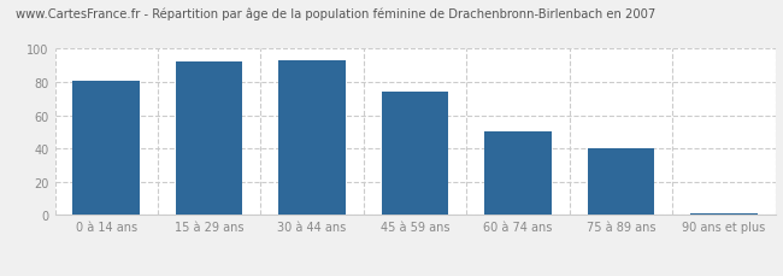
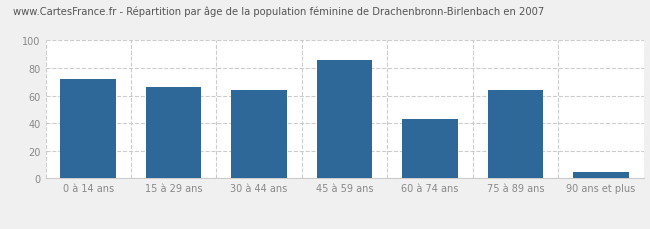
0 à 14 ans: 81 -> 72
15 à 29 ans: 92 -> 66
30 à 44 ans: 93 -> 64
45 à 59 ans: 74 -> 86
60 à 74 ans: 50 -> 43
75 à 89 ans: 40 -> 64
90 ans et plus: 1 -> 5
